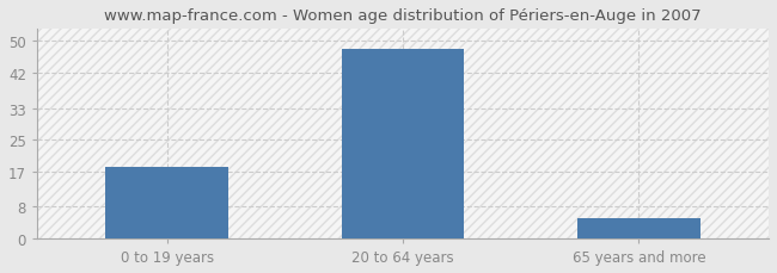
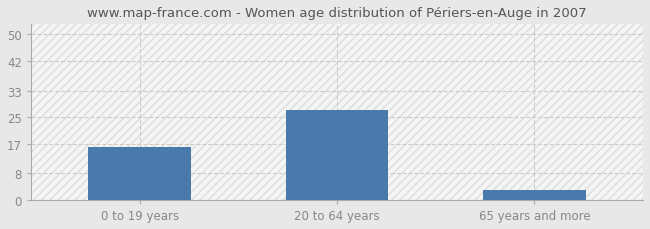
0 to 19 years: 18 -> 16
20 to 64 years: 48 -> 27
65 years and more: 5 -> 3
